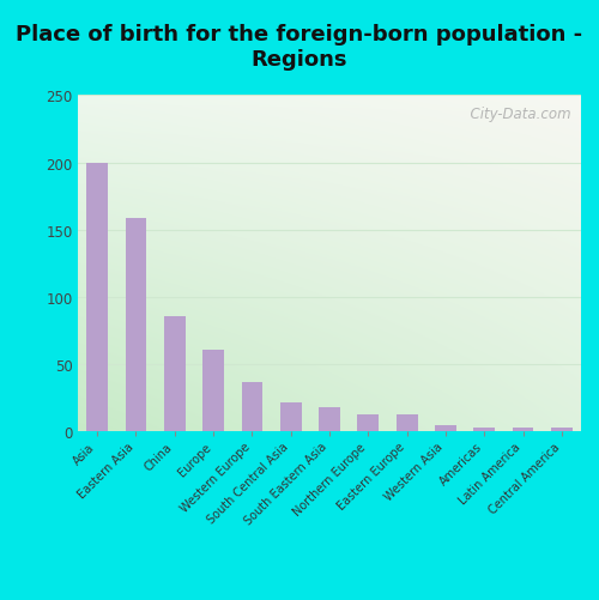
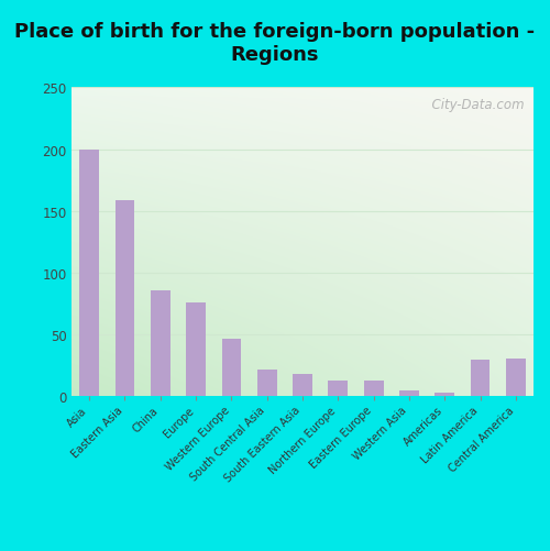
Europe: 61 -> 76
Western Europe: 37 -> 47
Latin America: 3 -> 30
Central America: 3 -> 31
